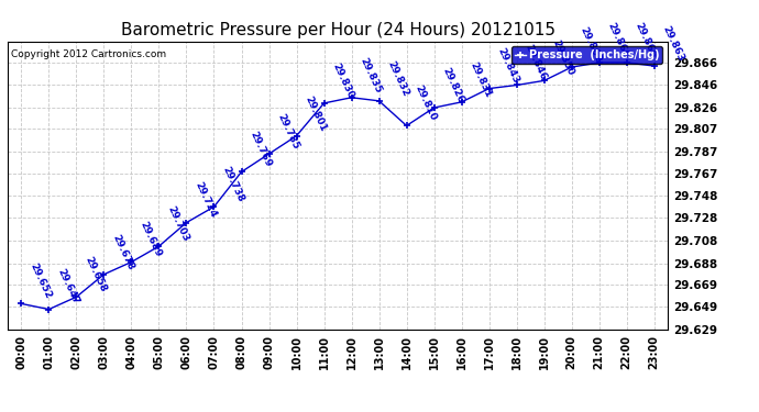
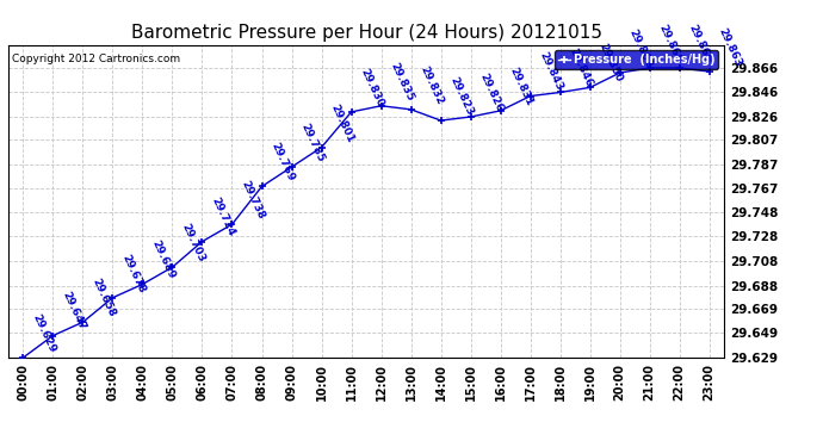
00:00: 29.652 -> 29.629
14:00: 29.810 -> 29.823
